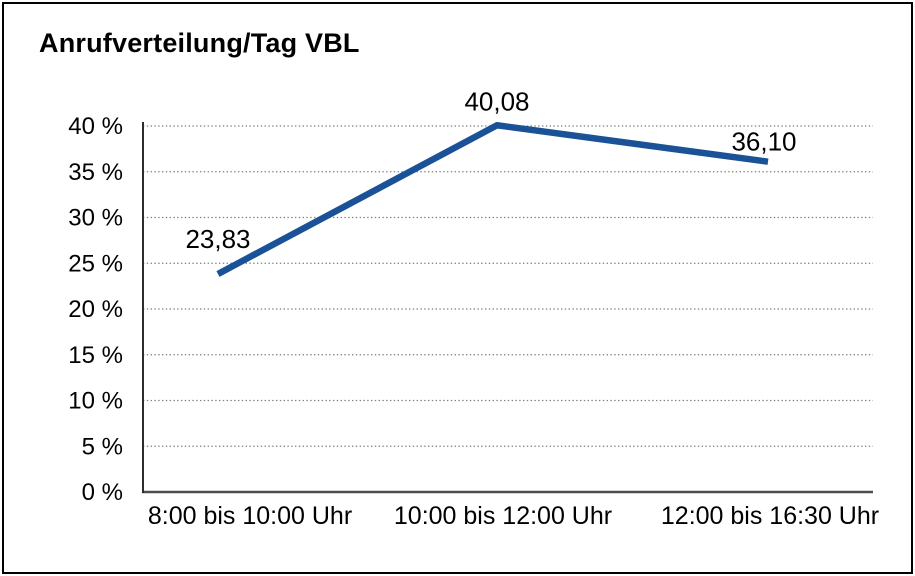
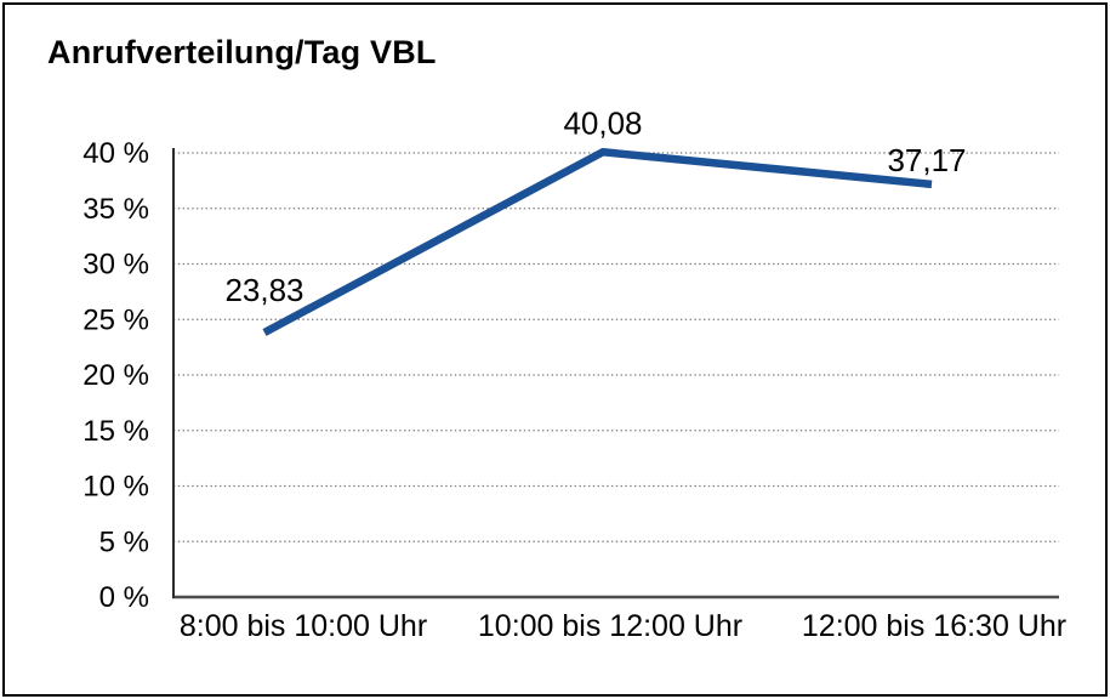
12:00 bis 16:30 Uhr: 36,10 -> 37,17
